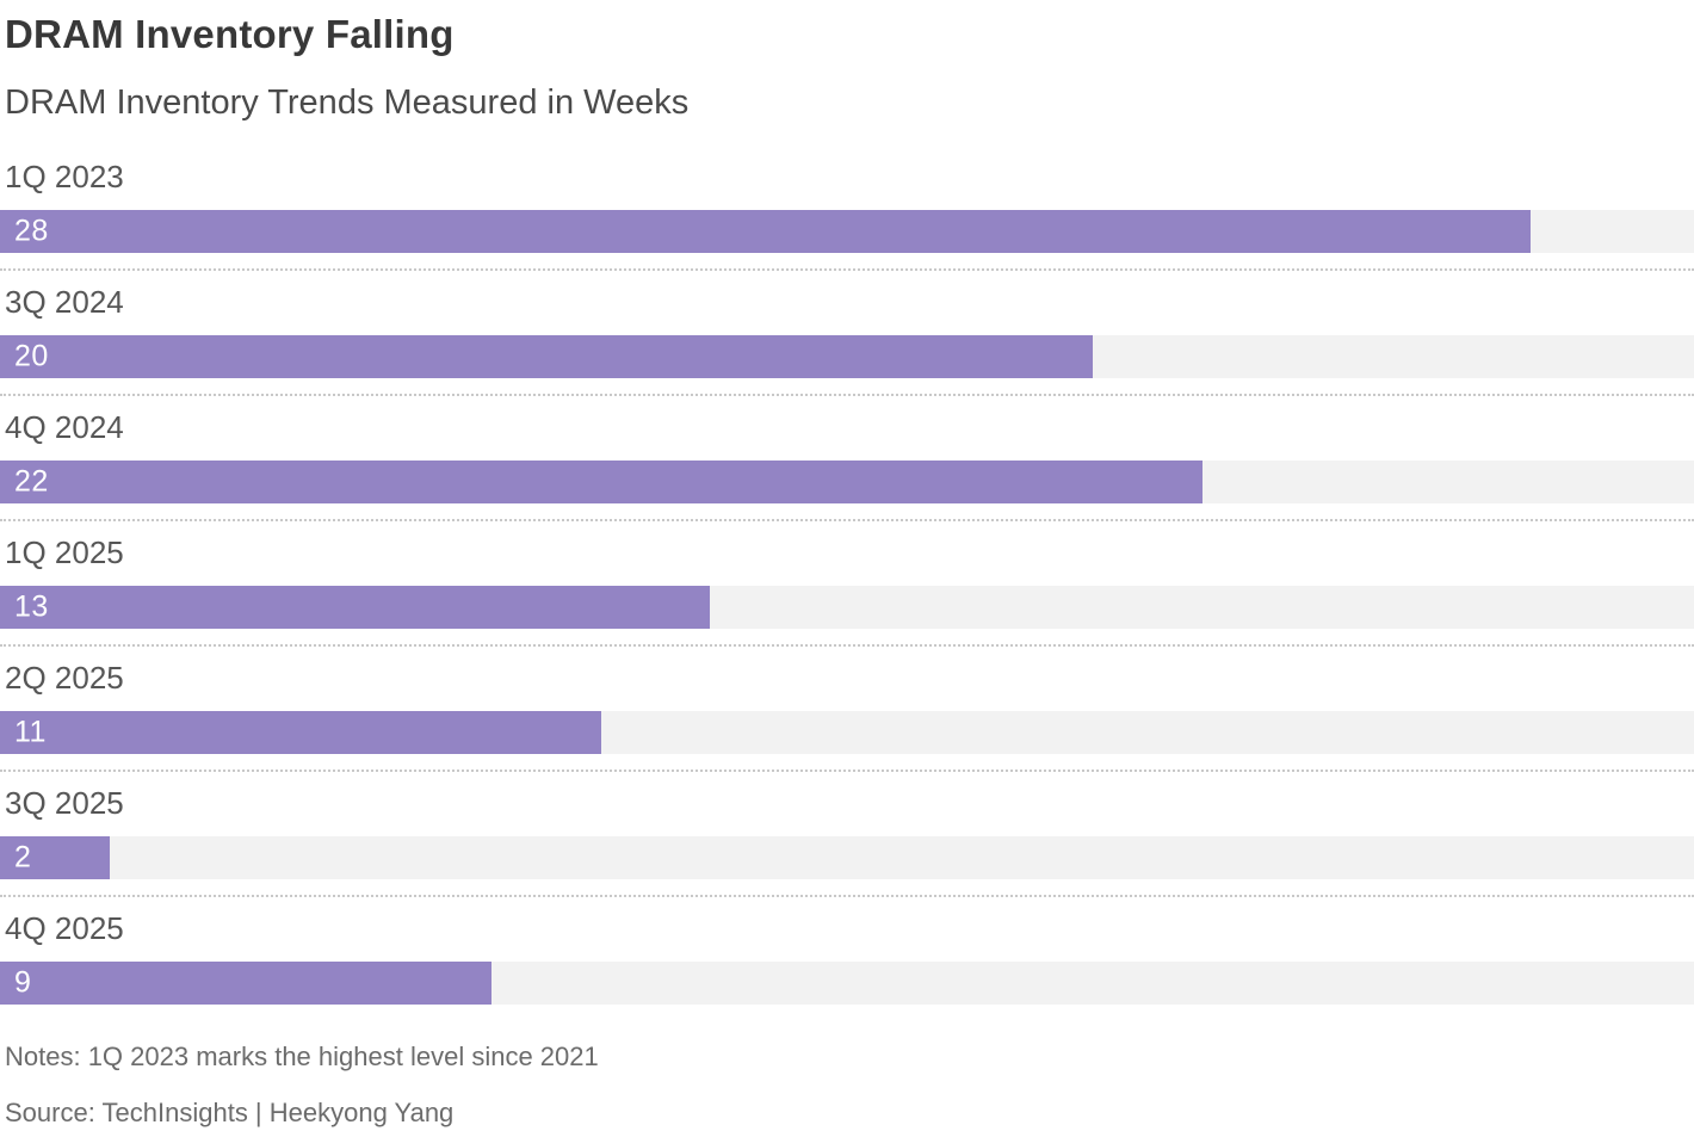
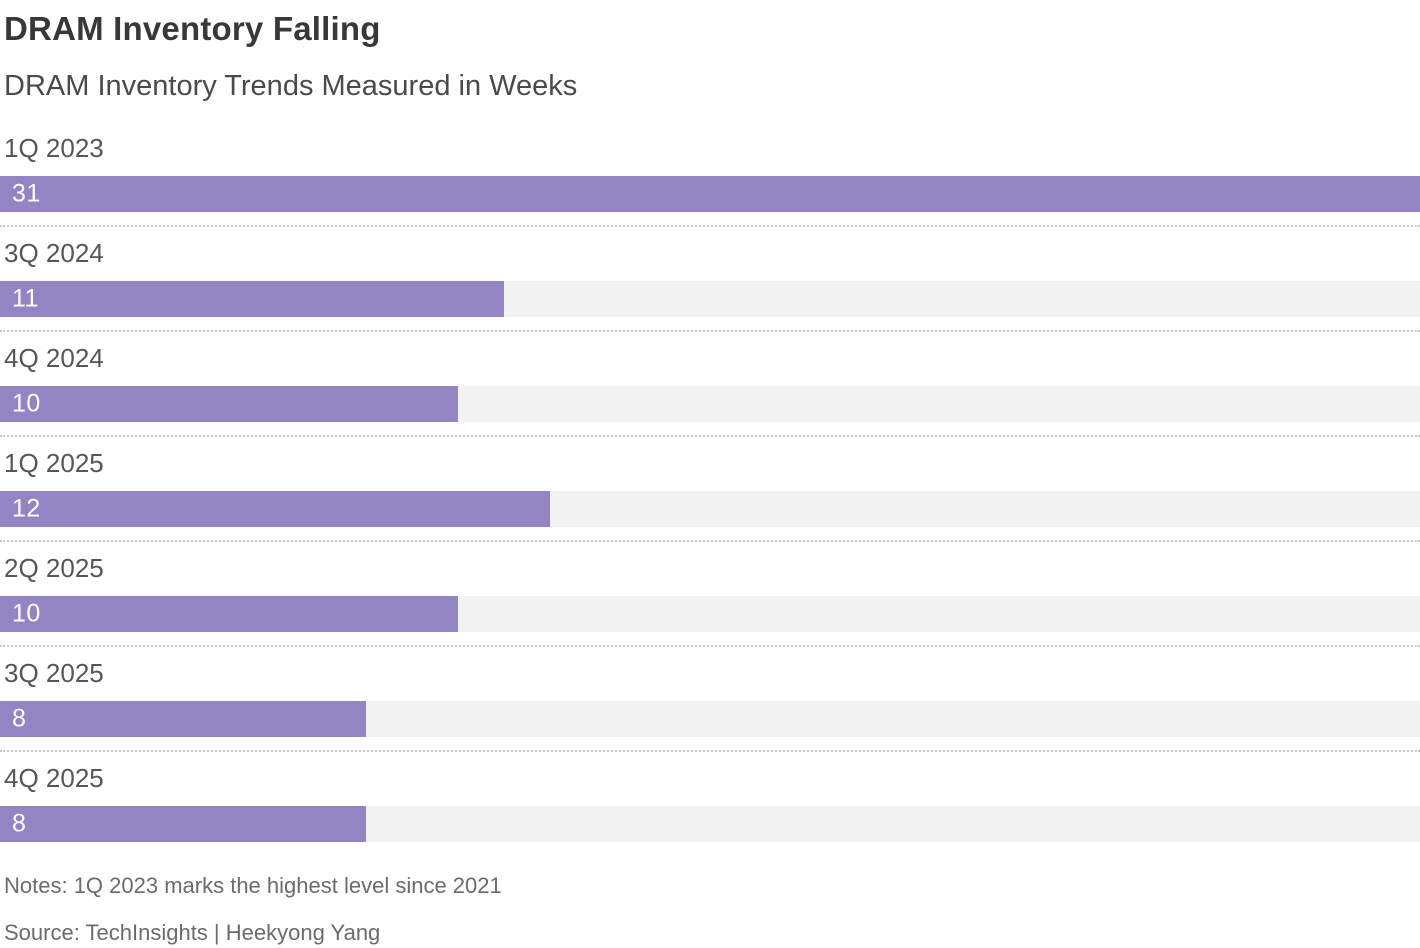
1Q 2023: 28 -> 31
3Q 2024: 20 -> 11
4Q 2024: 22 -> 10
1Q 2025: 13 -> 12
2Q 2025: 11 -> 10
3Q 2025: 2 -> 8
4Q 2025: 9 -> 8
